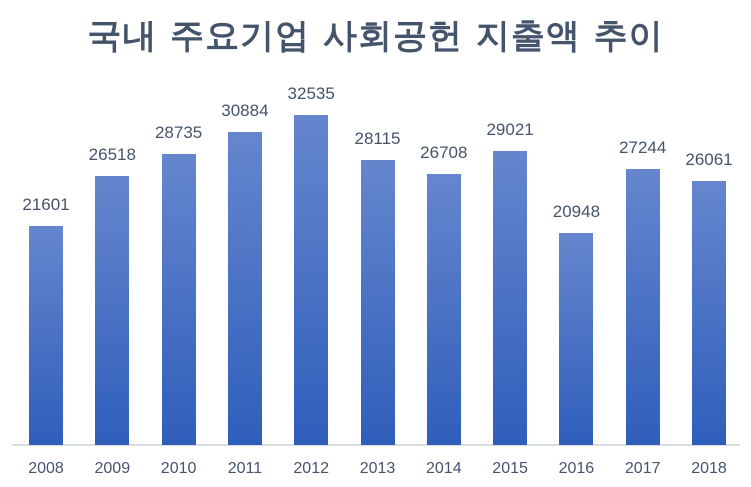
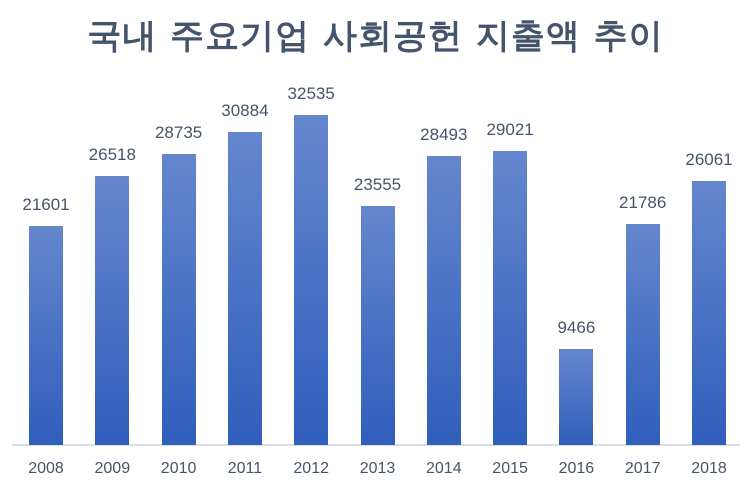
2013: 28115 -> 23555
2014: 26708 -> 28493
2016: 20948 -> 9466
2017: 27244 -> 21786
